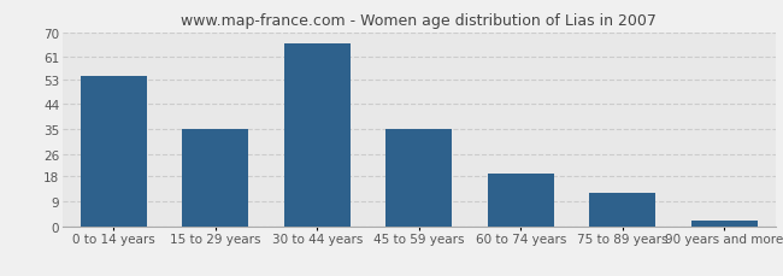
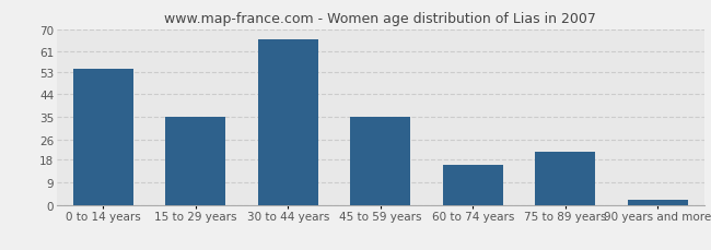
60 to 74 years: 19 -> 16
75 to 89 years: 12 -> 21
